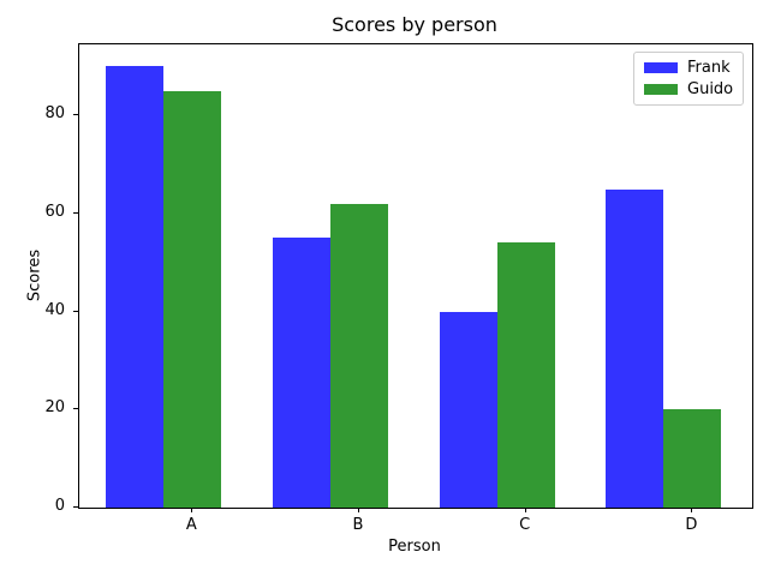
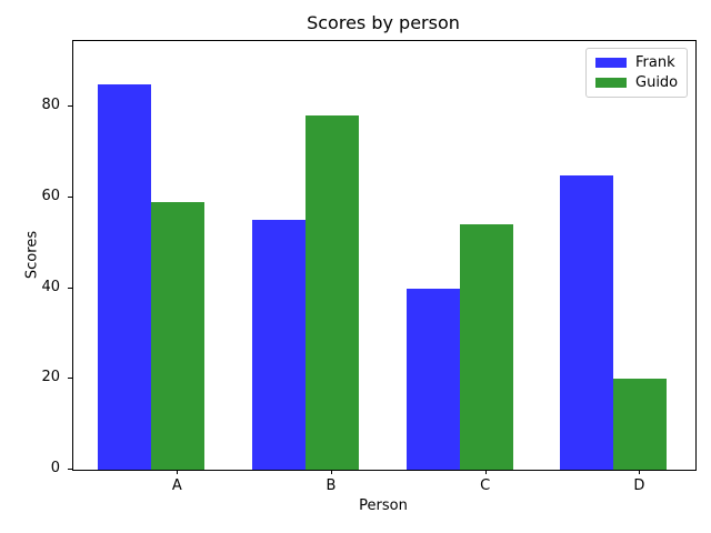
Frank/A: 90 -> 85
Guido/A: 85 -> 59
Guido/B: 62 -> 78
